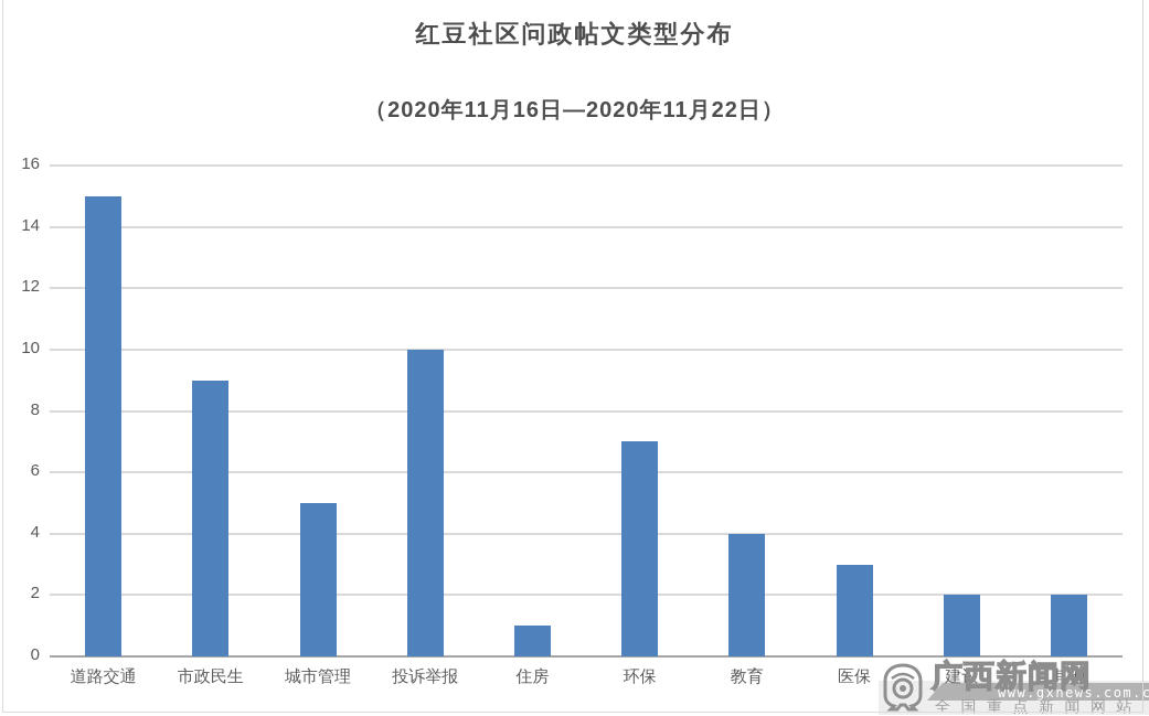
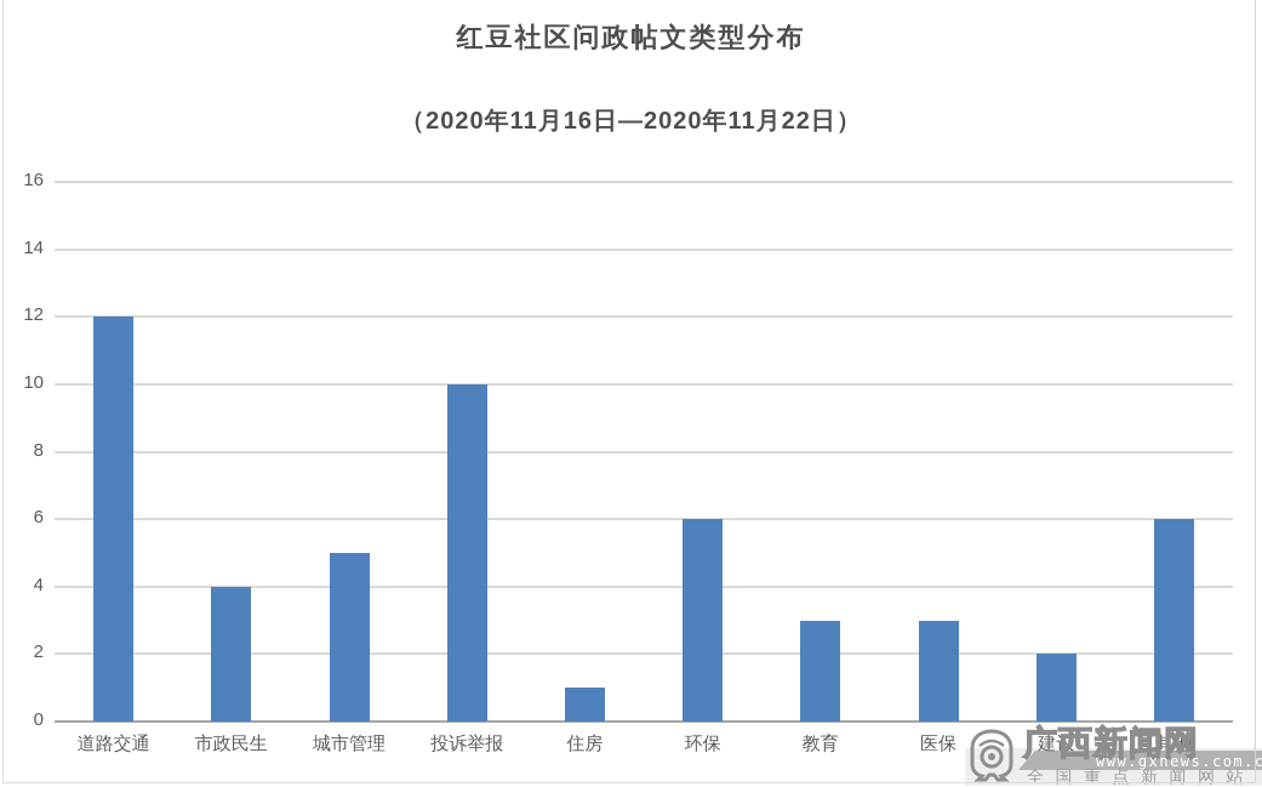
道路交通: 15 -> 12
市政民生: 9 -> 4
环保: 7 -> 6
教育: 4 -> 3
其他: 2 -> 6
